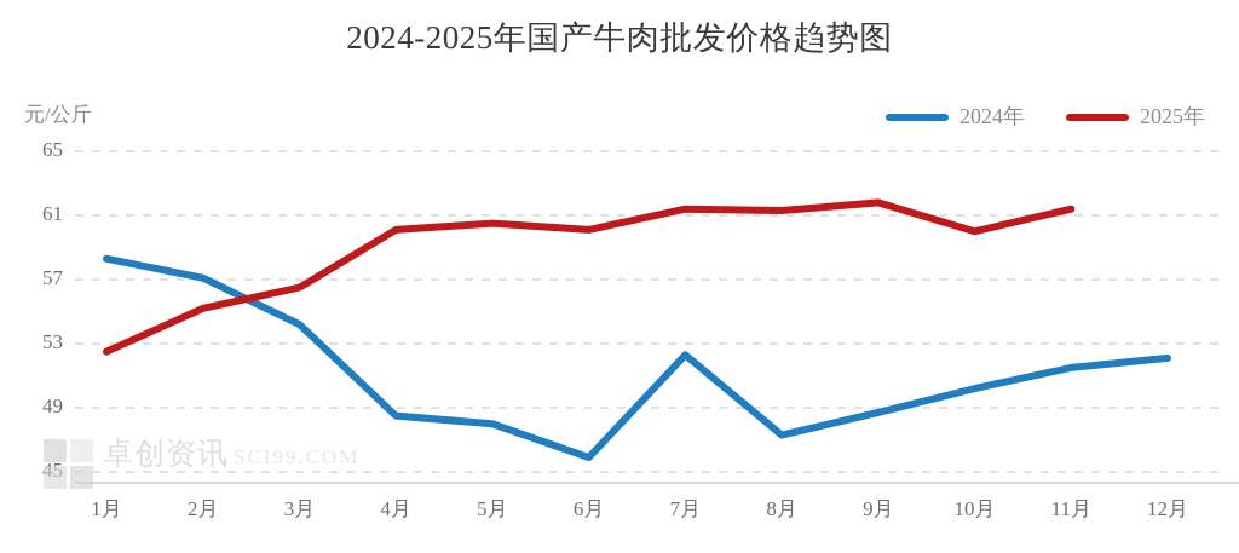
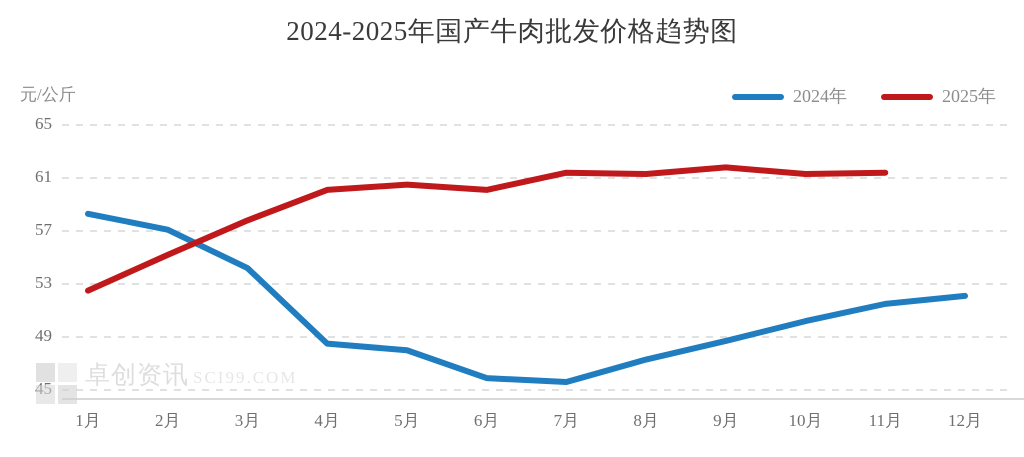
2025年/3月: 56.5 -> 57.8
2024年/7月: 52.3 -> 45.6
2025年/10月: 60.0 -> 61.3
